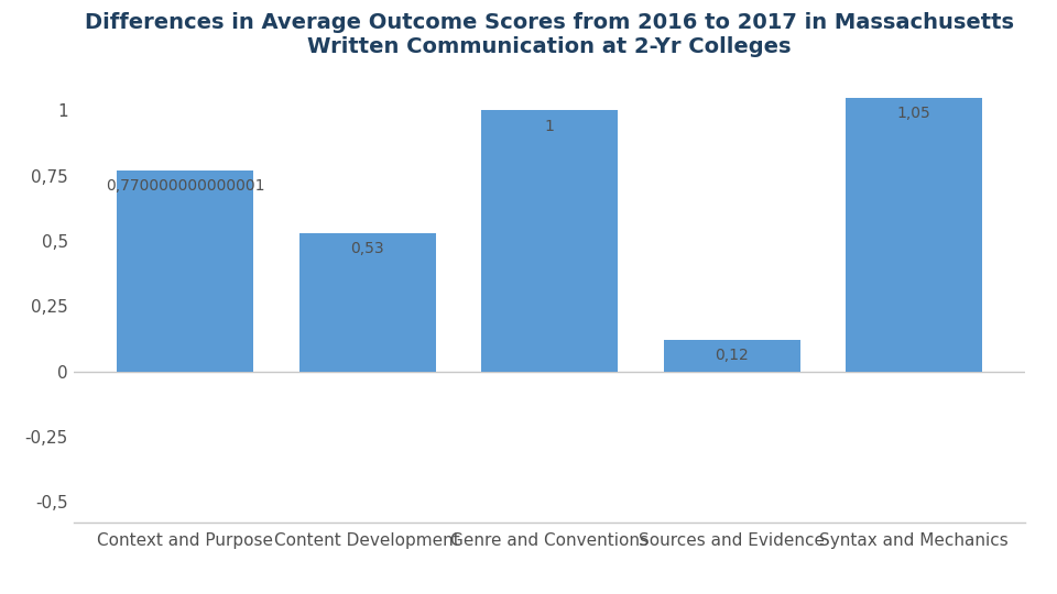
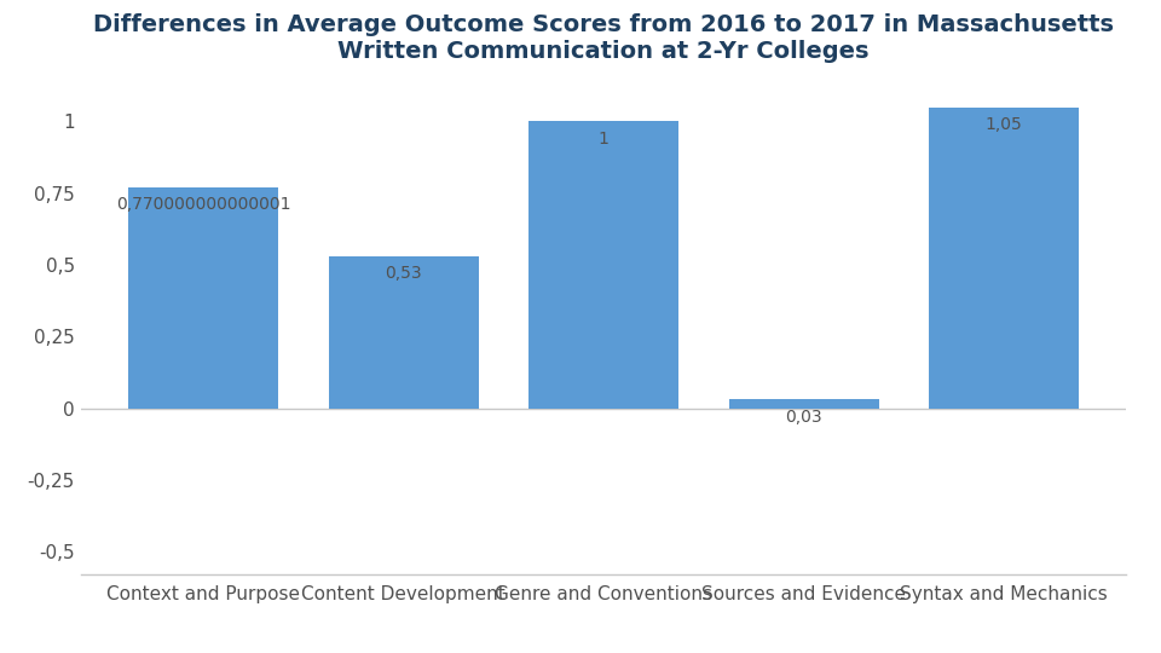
Sources and Evidence: 0,12 -> 0,03
